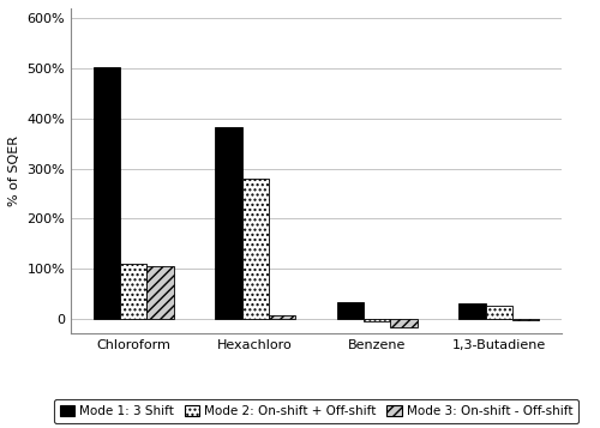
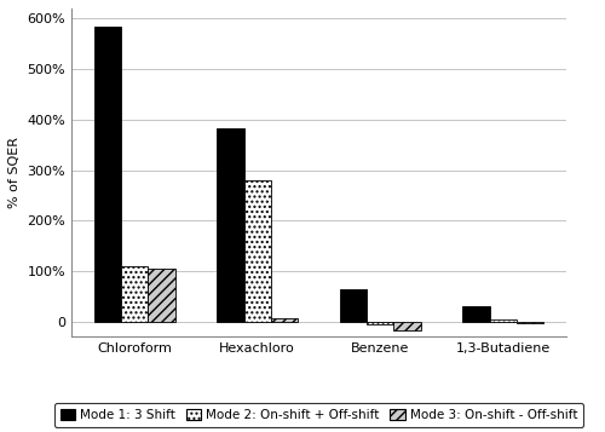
Mode 1: 3 Shift/Chloroform: 503% -> 585%
Mode 1: 3 Shift/Benzene: 33% -> 65%
Mode 2: On-shift + Off-shift/1,3-Butadiene: 27% -> 5%
